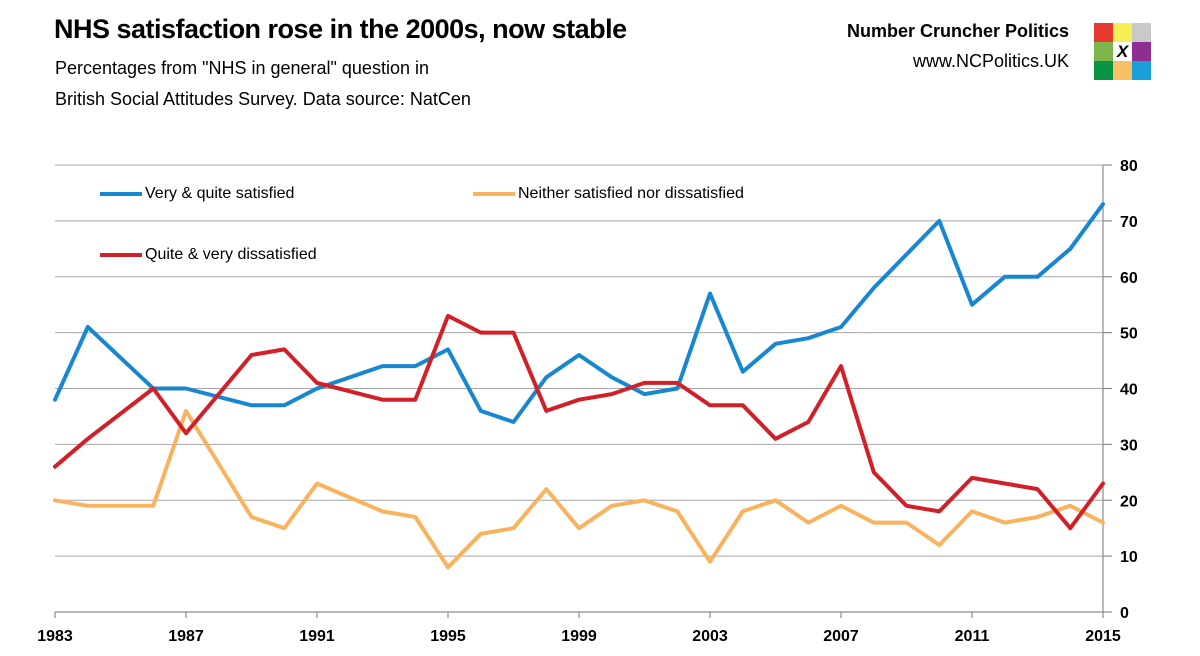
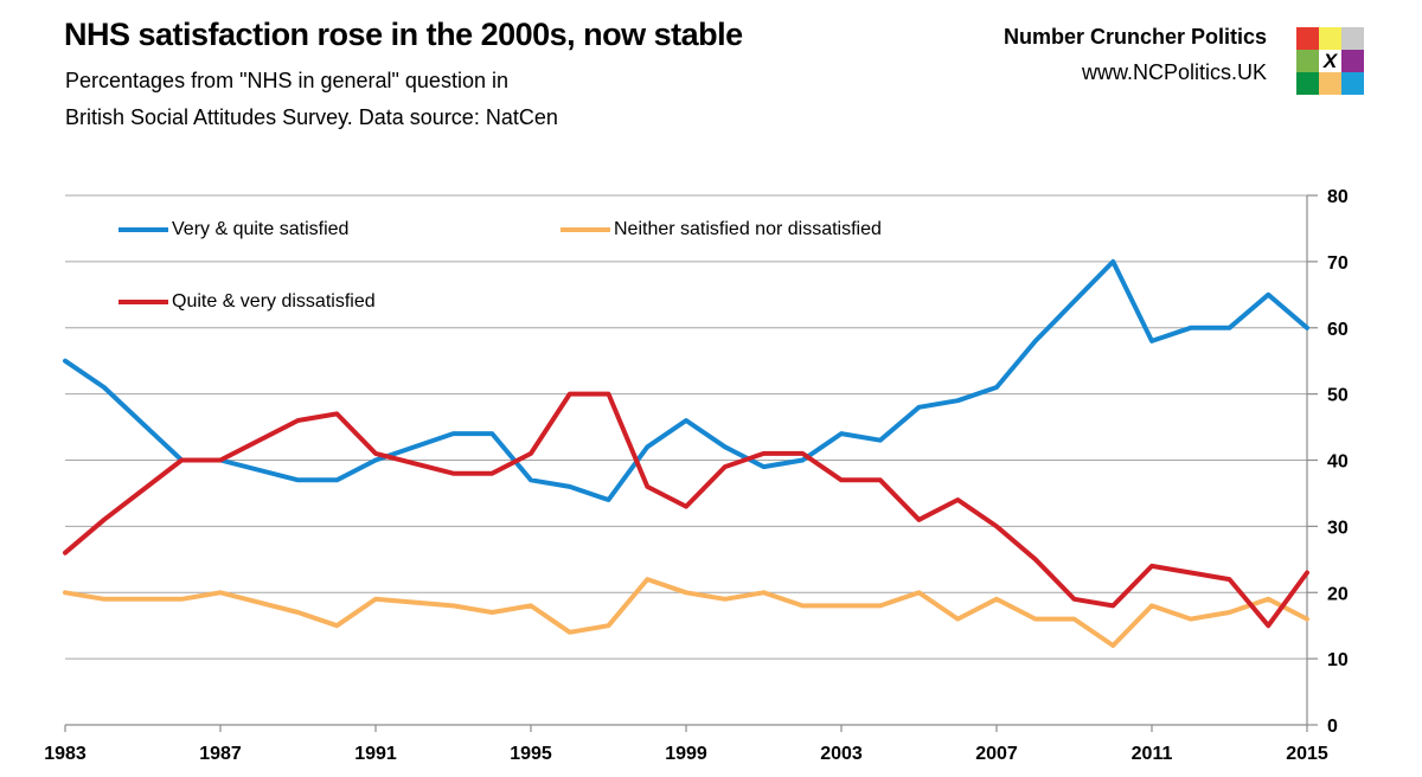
Very & quite satisfied/1983: 38 -> 55
Neither satisfied nor dissatisfied/1987: 36 -> 20
Quite & very dissatisfied/1987: 32 -> 40
Neither satisfied nor dissatisfied/1991: 23 -> 19
Very & quite satisfied/1995: 47 -> 37
Neither satisfied nor dissatisfied/1995: 8 -> 18
Quite & very dissatisfied/1995: 53 -> 41
Neither satisfied nor dissatisfied/1999: 15 -> 20
Quite & very dissatisfied/1999: 38 -> 33
Very & quite satisfied/2003: 57 -> 44
Neither satisfied nor dissatisfied/2003: 9 -> 18
Quite & very dissatisfied/2007: 44 -> 30
Very & quite satisfied/2011: 55 -> 58
Very & quite satisfied/2015: 73 -> 60
